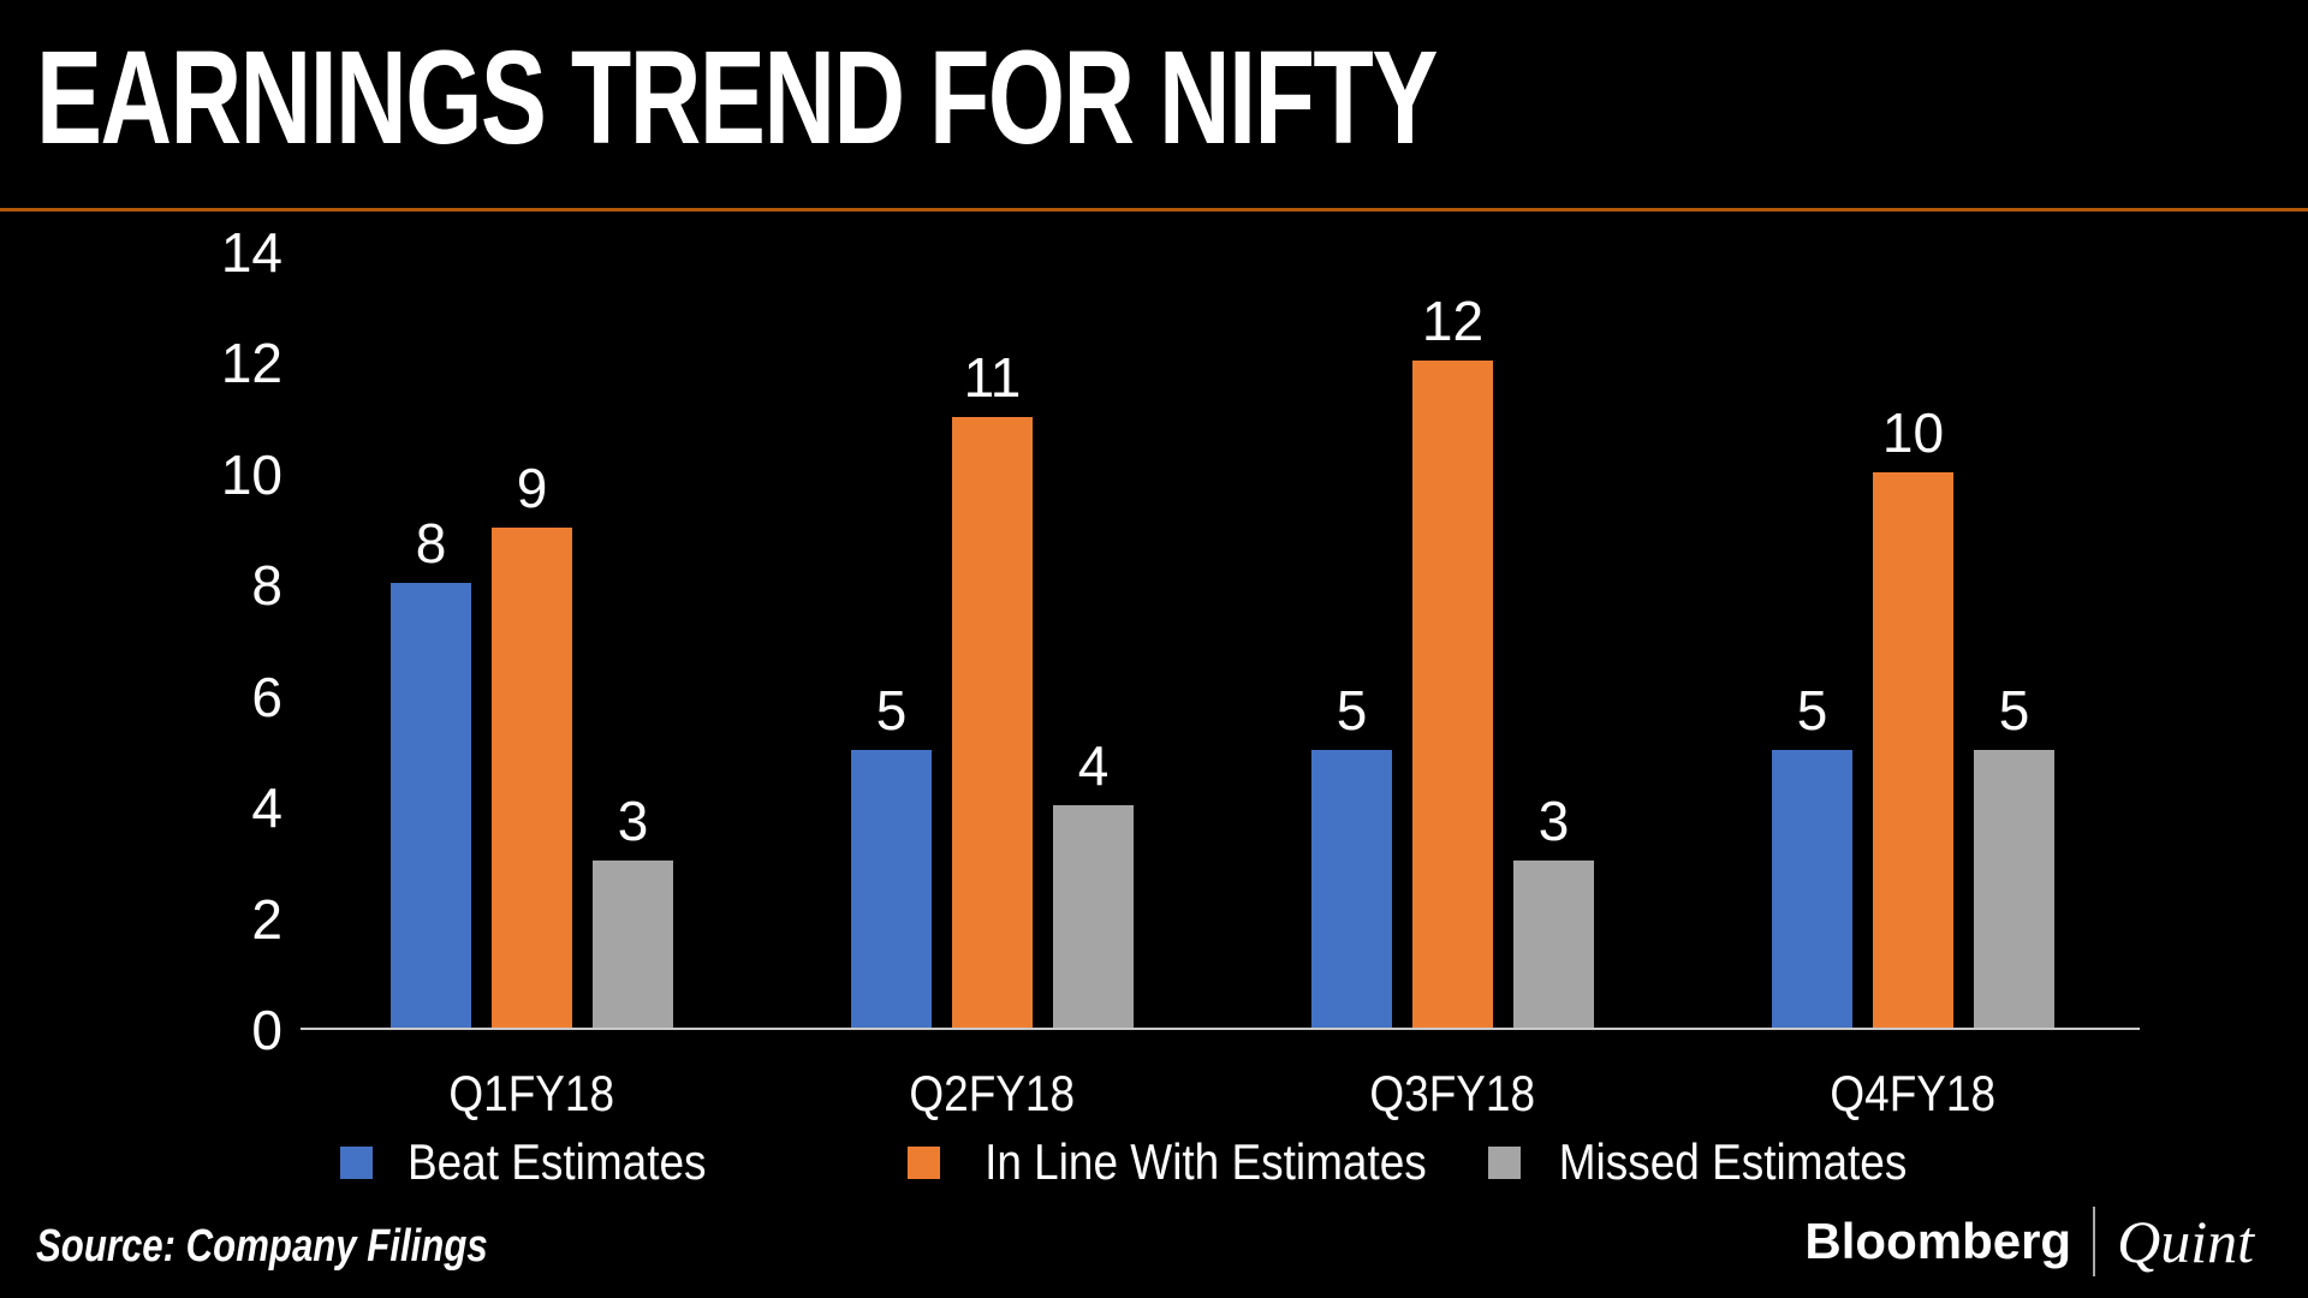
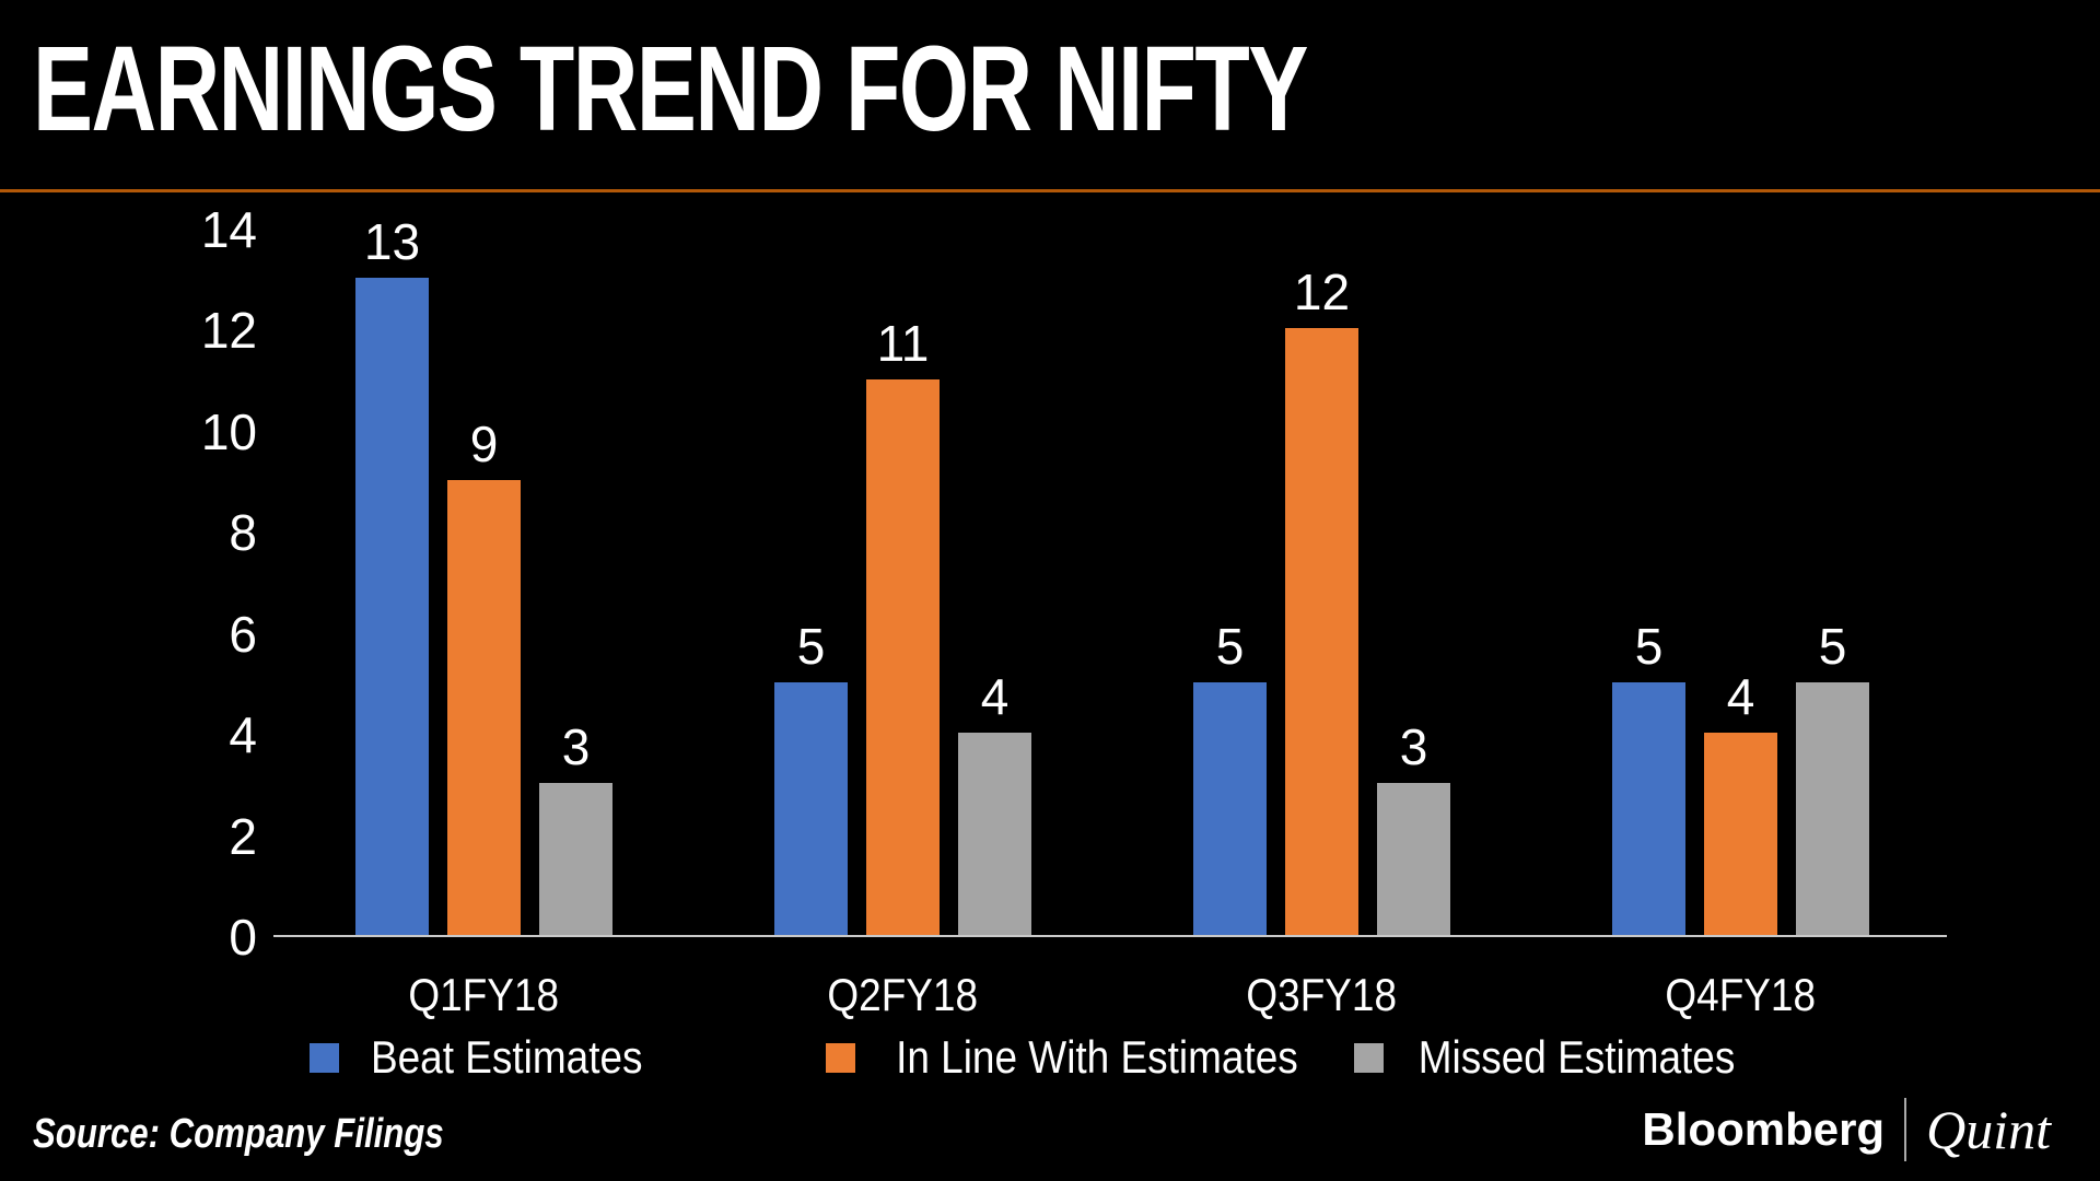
Beat Estimates/Q1FY18: 8 -> 13
In Line With Estimates/Q4FY18: 10 -> 4
